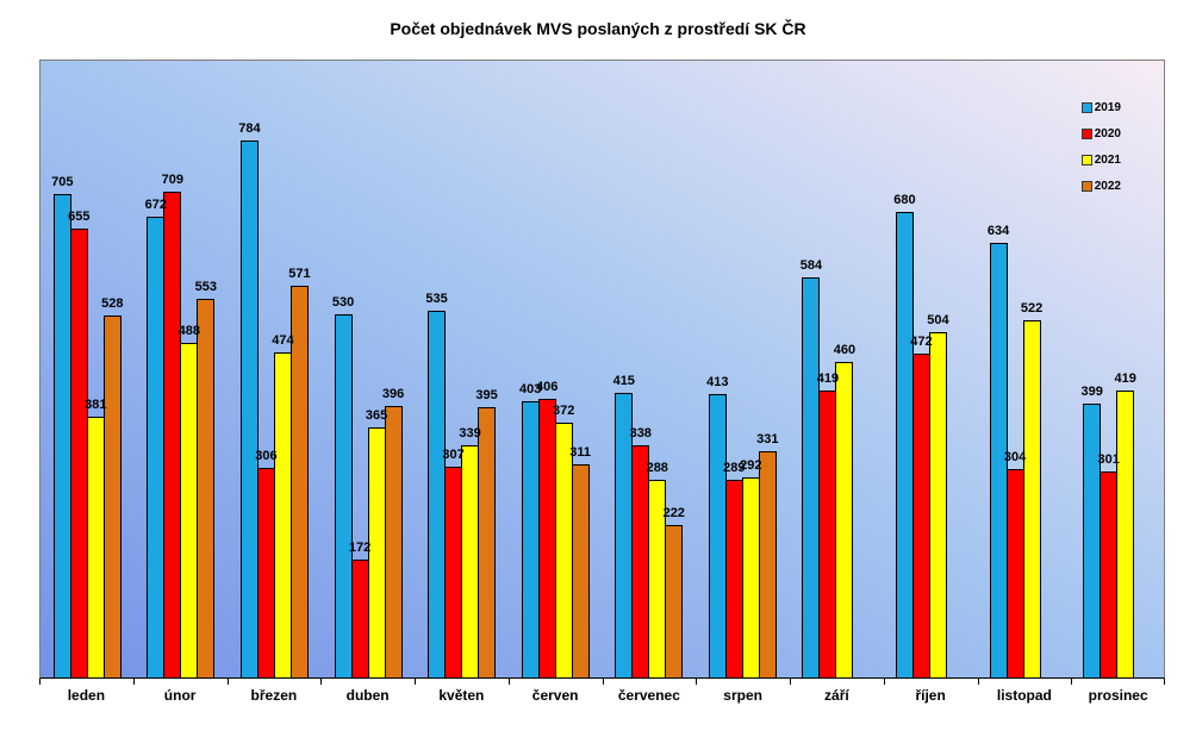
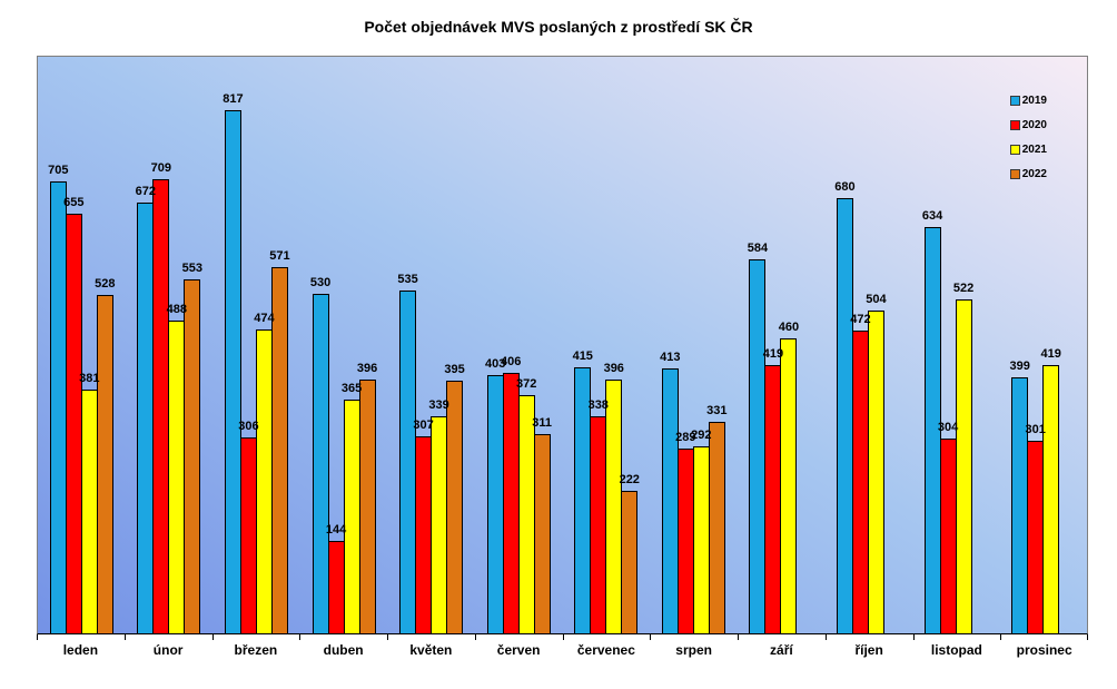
2019/březen: 784 -> 817
2020/duben: 172 -> 144
2021/červenec: 288 -> 396
